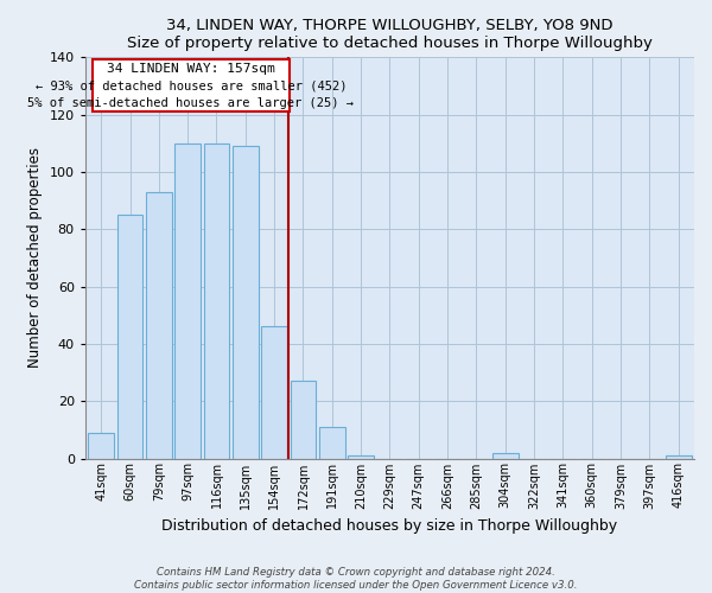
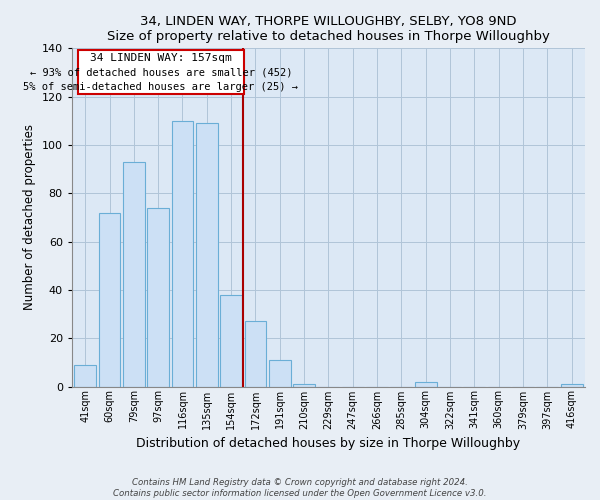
60sqm: 85 -> 72
97sqm: 110 -> 74
154sqm: 46 -> 38
